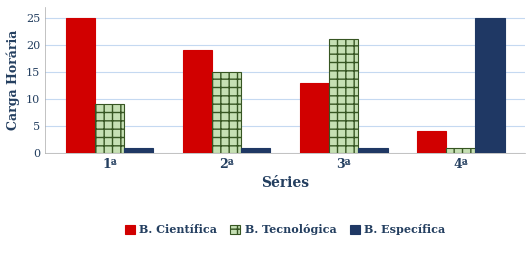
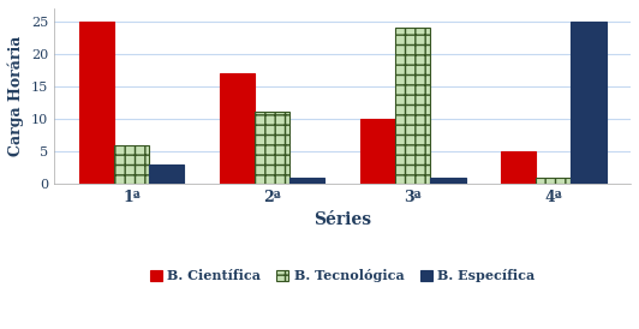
B. Tecnológica/1ª: 9 -> 6
B. Específica/1ª: 1 -> 3
B. Científica/2ª: 19 -> 17
B. Tecnológica/2ª: 15 -> 11
B. Científica/3ª: 13 -> 10
B. Tecnológica/3ª: 21 -> 24
B. Científica/4ª: 4 -> 5
